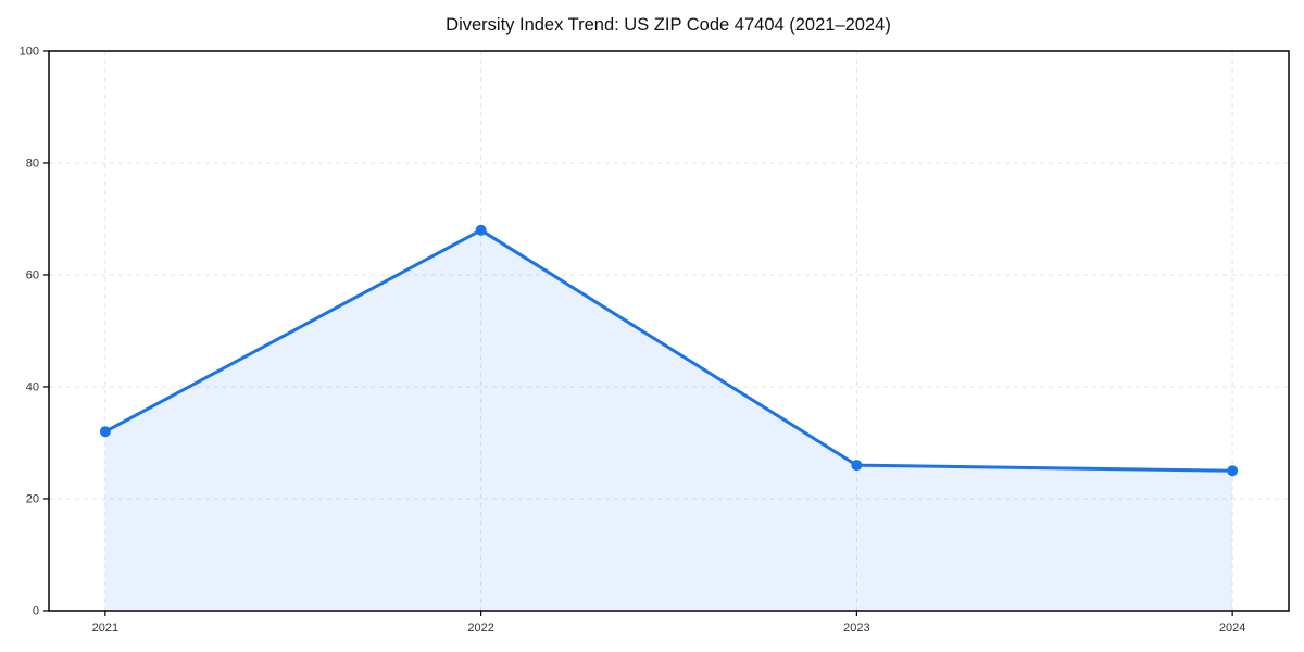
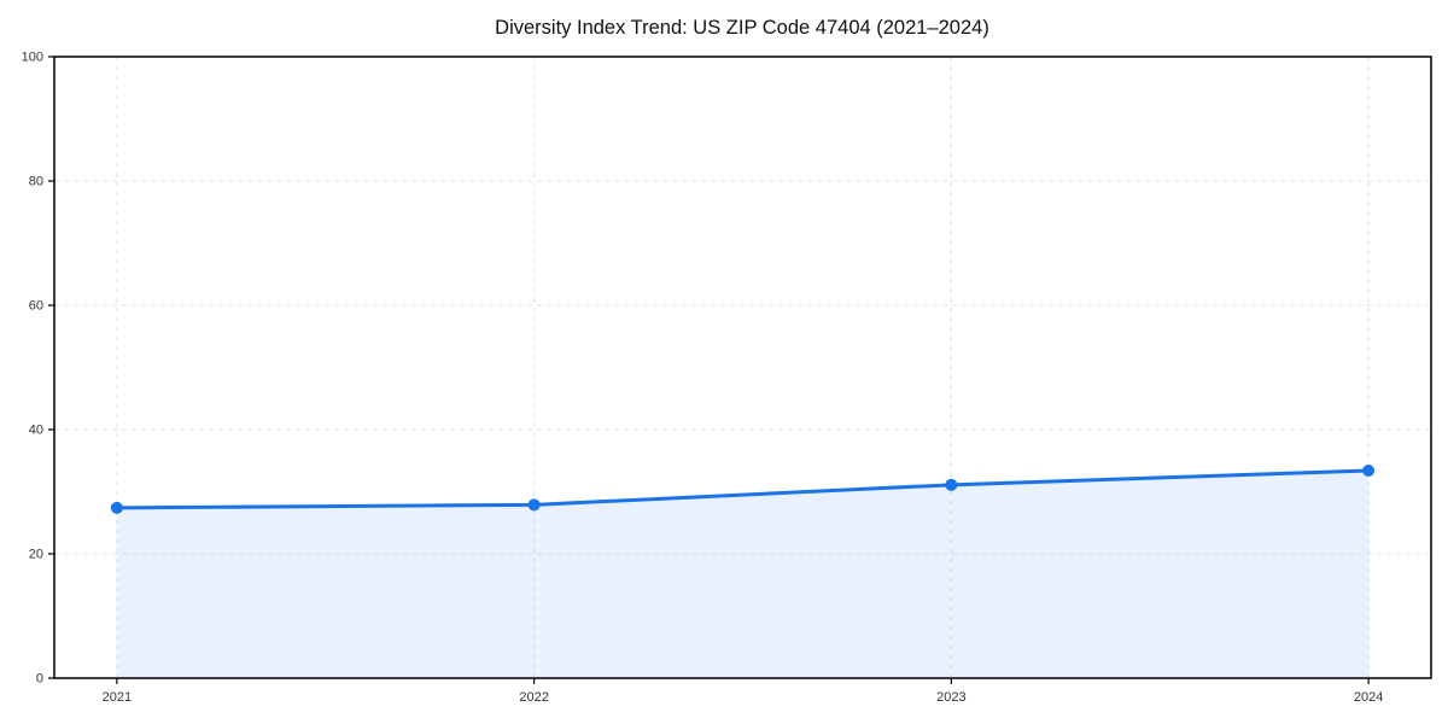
2021: 32 -> 27
2022: 68 -> 28
2023: 26 -> 31
2024: 25 -> 33
